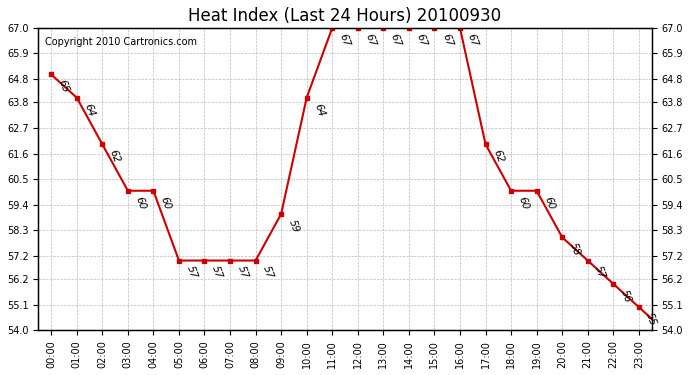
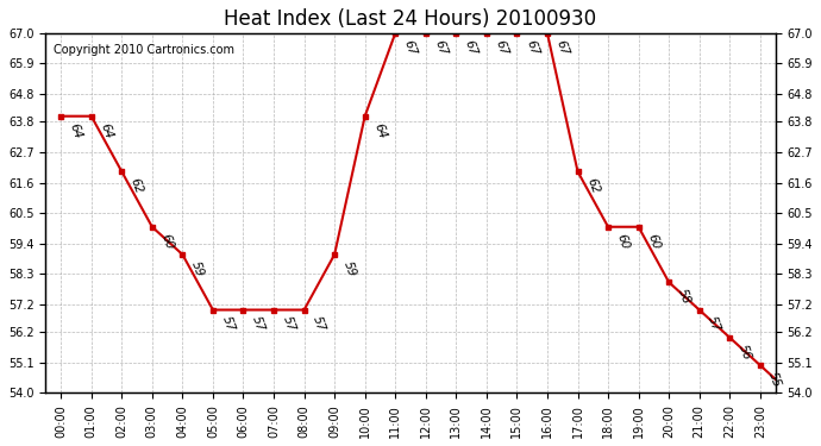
00:00: 65 -> 64
04:00: 60 -> 59
